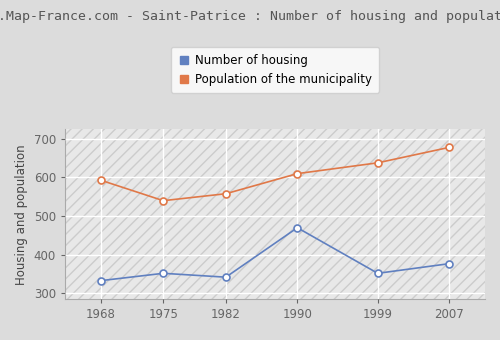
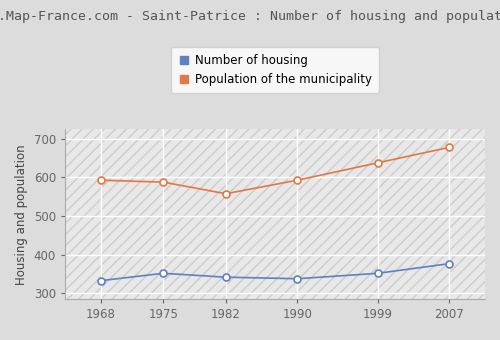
Population of the municipality/1975: 540 -> 588
Number of housing/1990: 470 -> 338
Population of the municipality/1990: 610 -> 593
